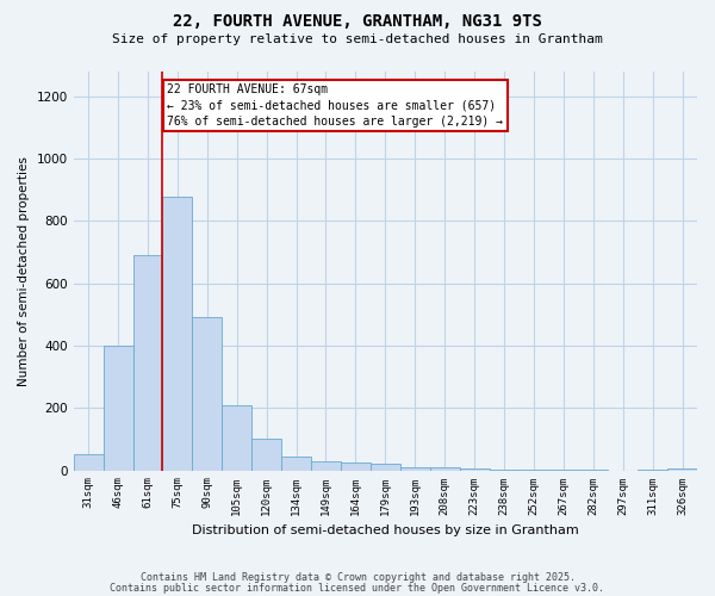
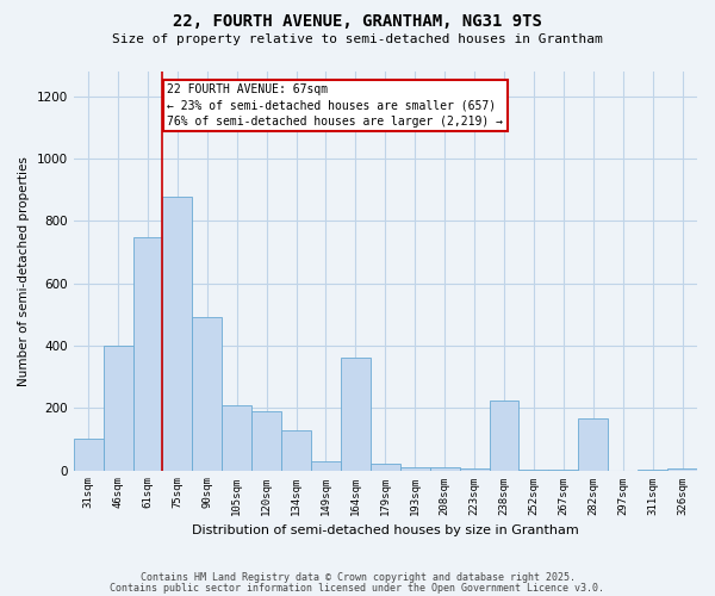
31sqm: 50 -> 100
61sqm: 690 -> 750
120sqm: 100 -> 190
134sqm: 45 -> 130
164sqm: 25 -> 360
238sqm: 3 -> 225
282sqm: 2 -> 165
